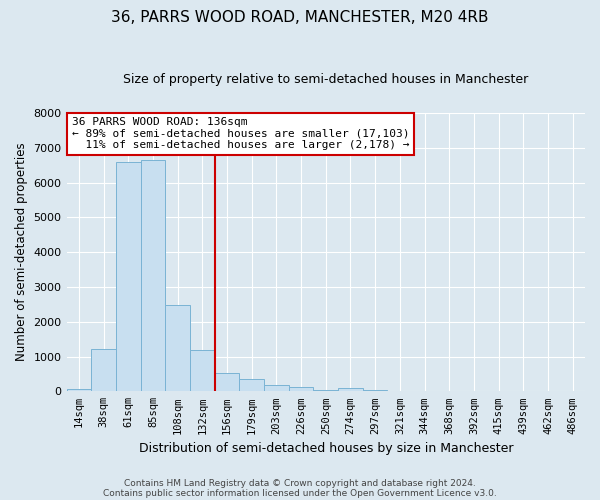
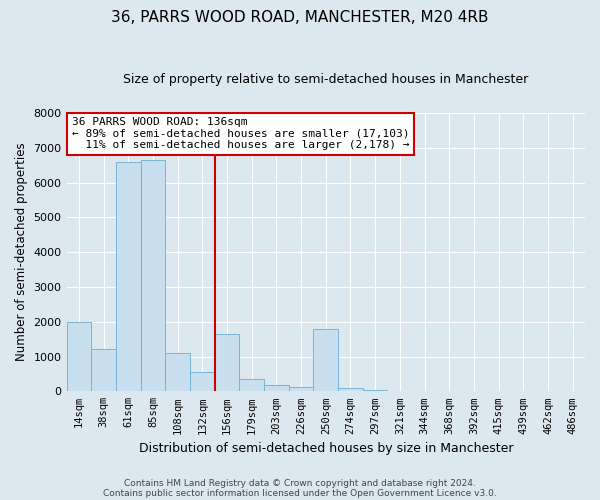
14sqm: 60 -> 2000
108sqm: 2480 -> 1100
132sqm: 1200 -> 550
156sqm: 520 -> 1650
250sqm: 50 -> 1800
